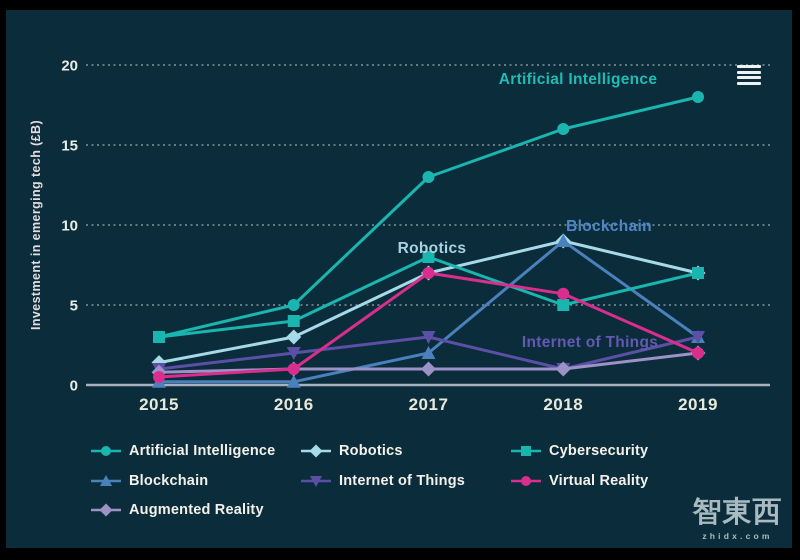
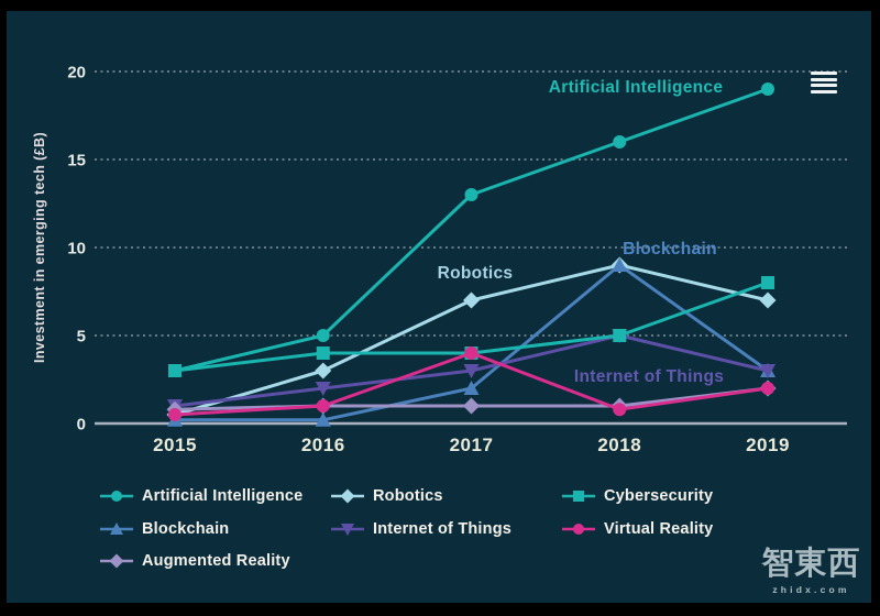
Robotics/2015: 1.4 -> 0.5
Cybersecurity/2017: 8 -> 4
Virtual Reality/2017: 7.0 -> 4.0
Internet of Things/2018: 1 -> 5
Virtual Reality/2018: 5.7 -> 0.8
Artificial Intelligence/2019: 18 -> 19
Cybersecurity/2019: 7 -> 8
